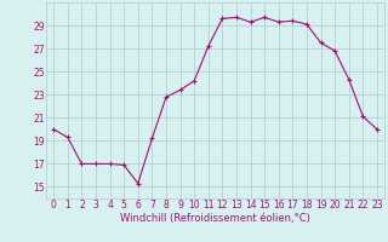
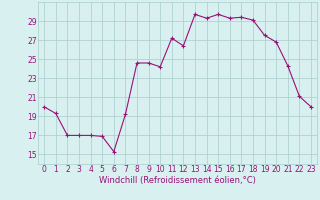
8: 22.8 -> 24.6
9: 23.4 -> 24.6
12: 29.6 -> 26.4
